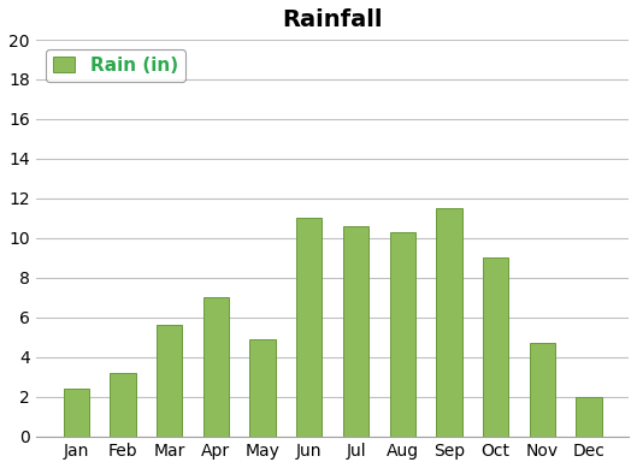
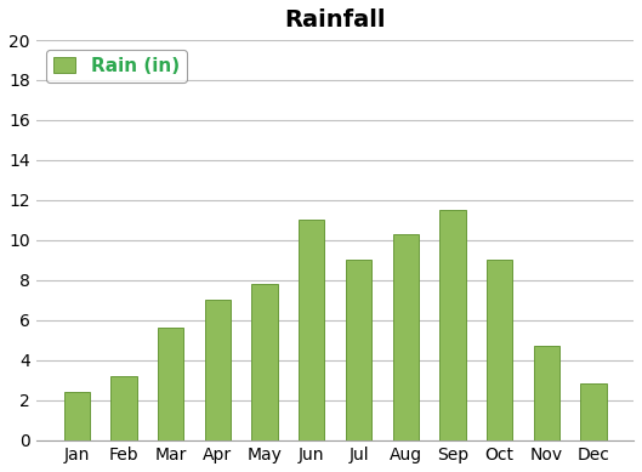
May: 4.9 -> 7.8
Jul: 10.6 -> 9.0
Dec: 2.0 -> 2.8
